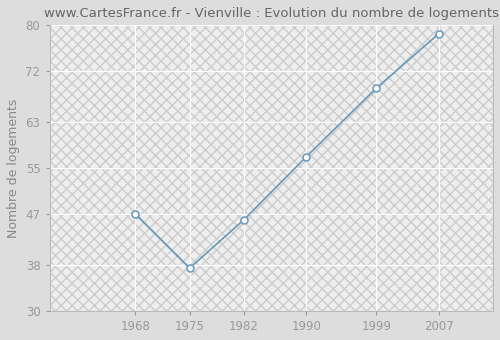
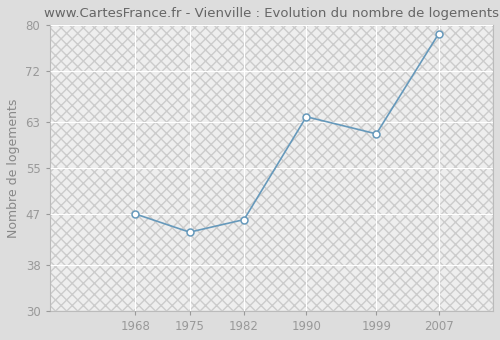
1975: 37.5 -> 43.8
1990: 57.0 -> 64.0
1999: 69.0 -> 61.0
